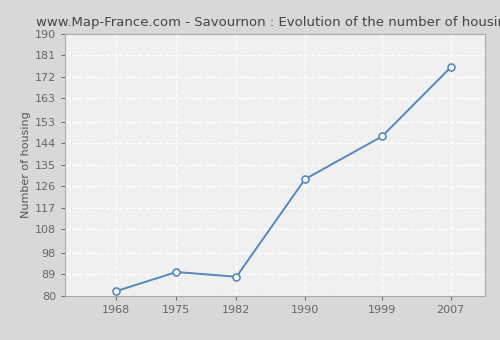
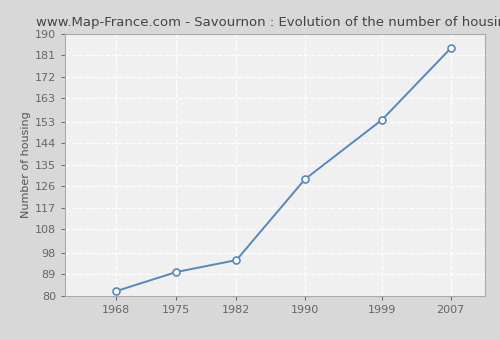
1982: 88 -> 95
1999: 147 -> 154
2007: 176 -> 184
